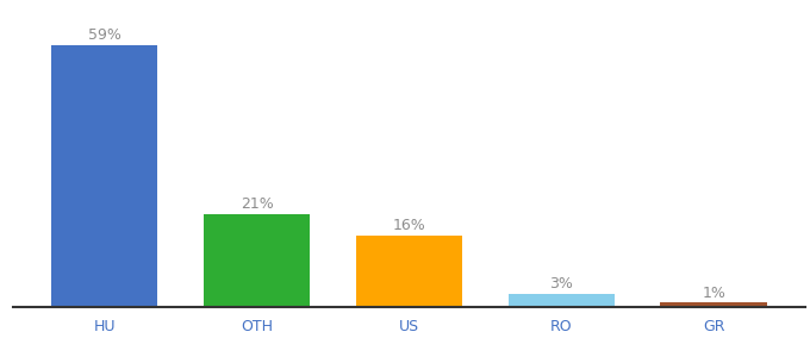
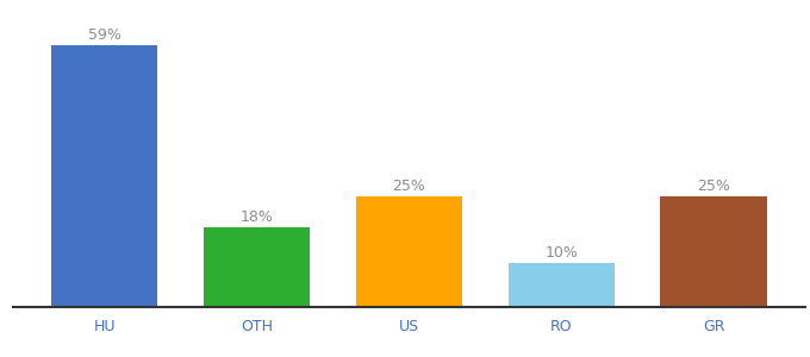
OTH: 21% -> 18%
US: 16% -> 25%
RO: 3% -> 10%
GR: 1% -> 25%
